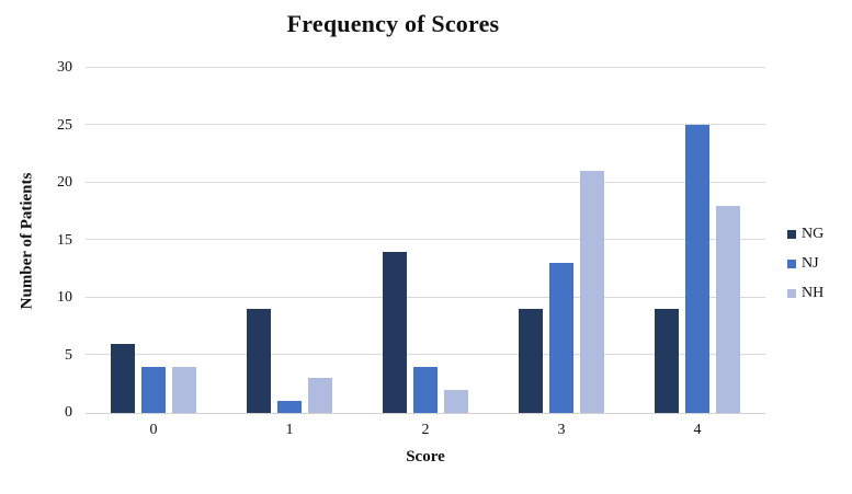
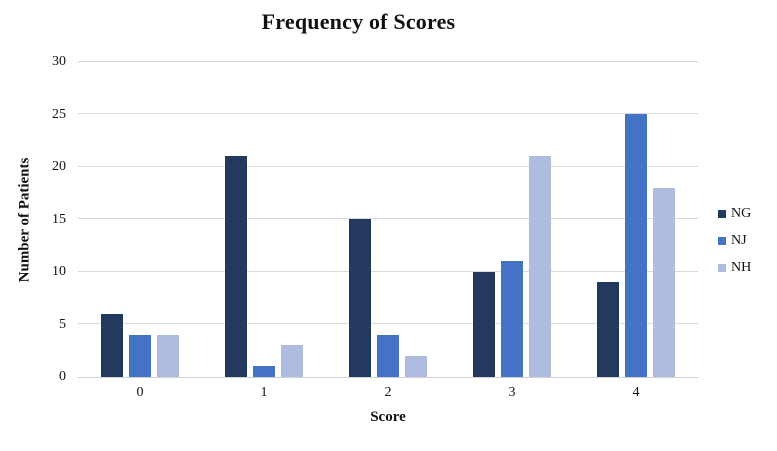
NG/1: 9 -> 21
NG/2: 14 -> 15
NG/3: 9 -> 10
NJ/3: 13 -> 11
